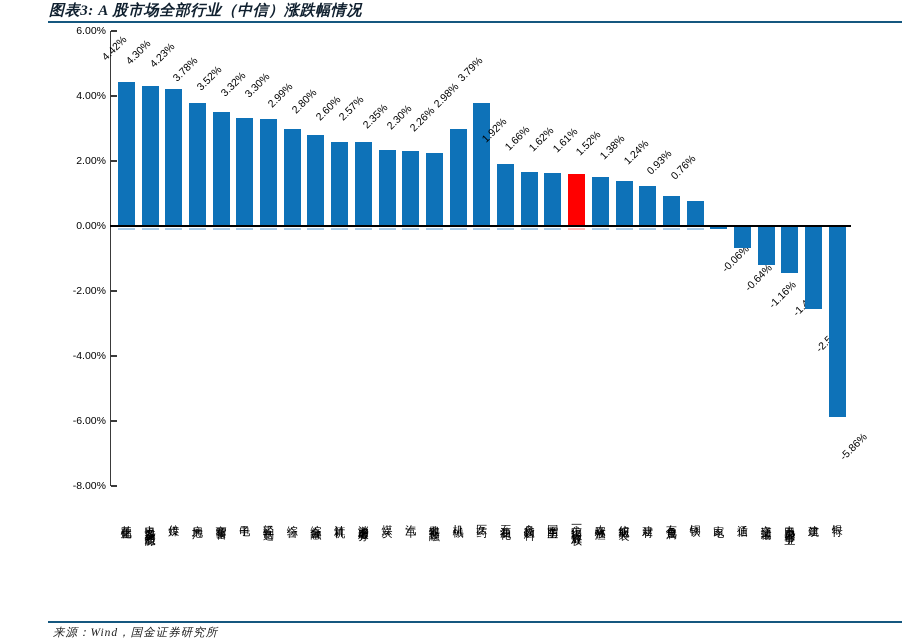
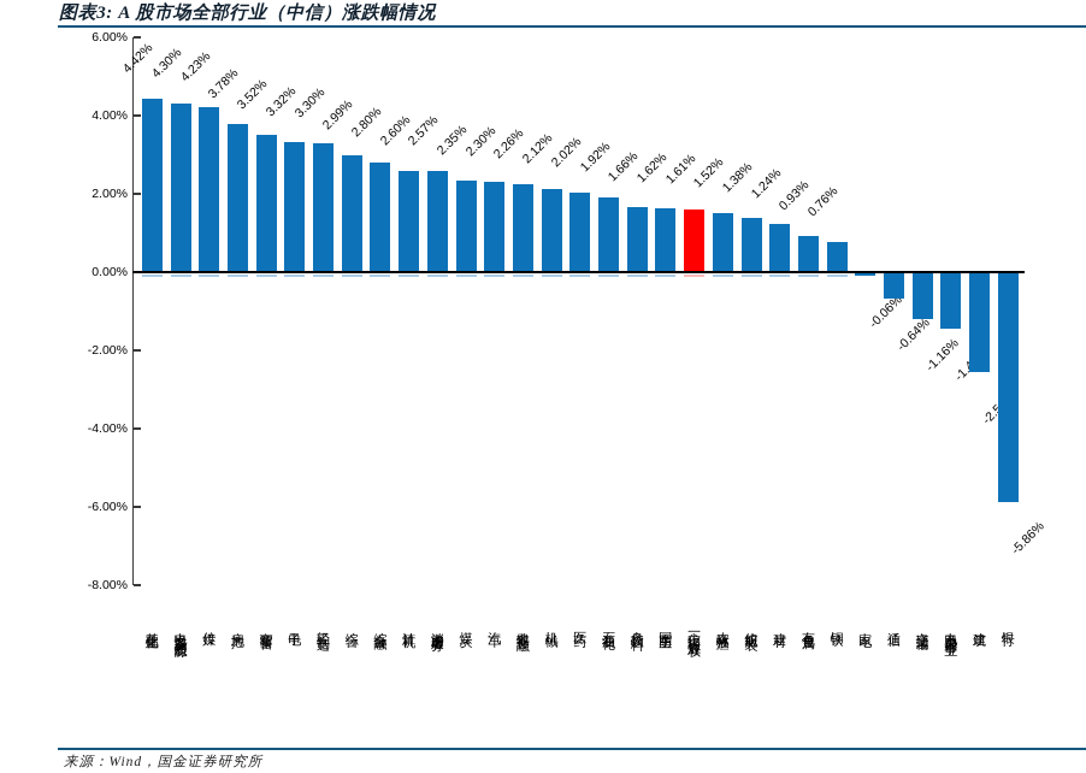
机械: 2.98% -> 2.12%
医药: 3.79% -> 2.02%
